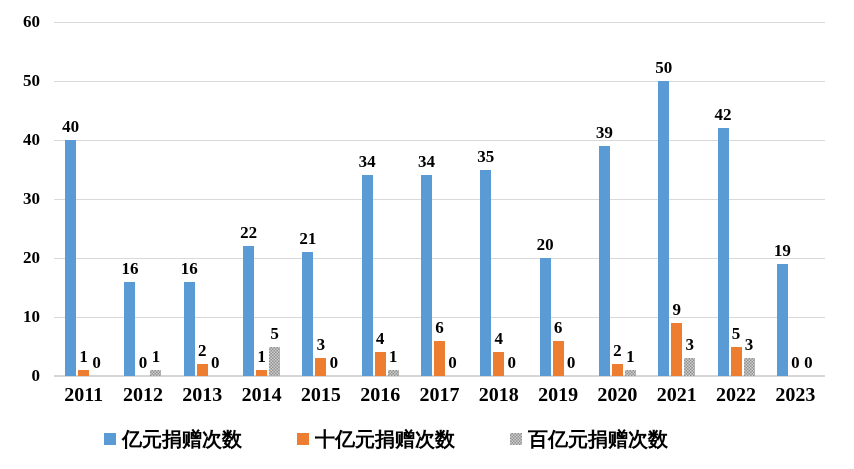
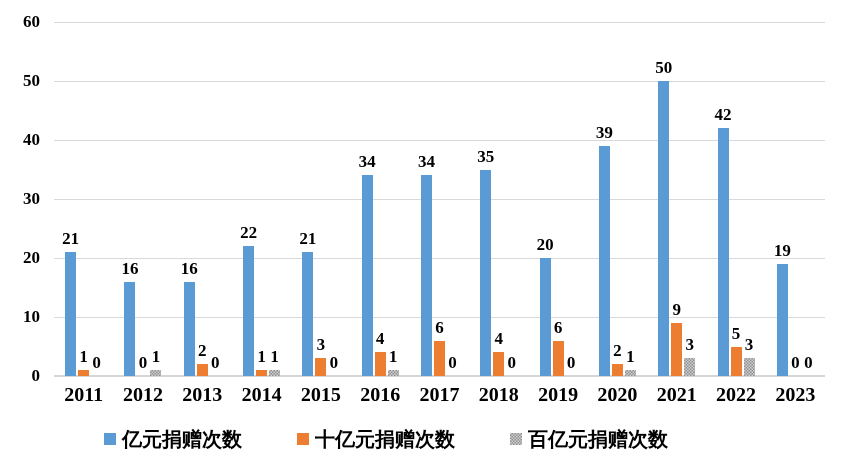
亿元捐赠次数/2011: 40 -> 21
百亿元捐赠次数/2014: 5 -> 1
